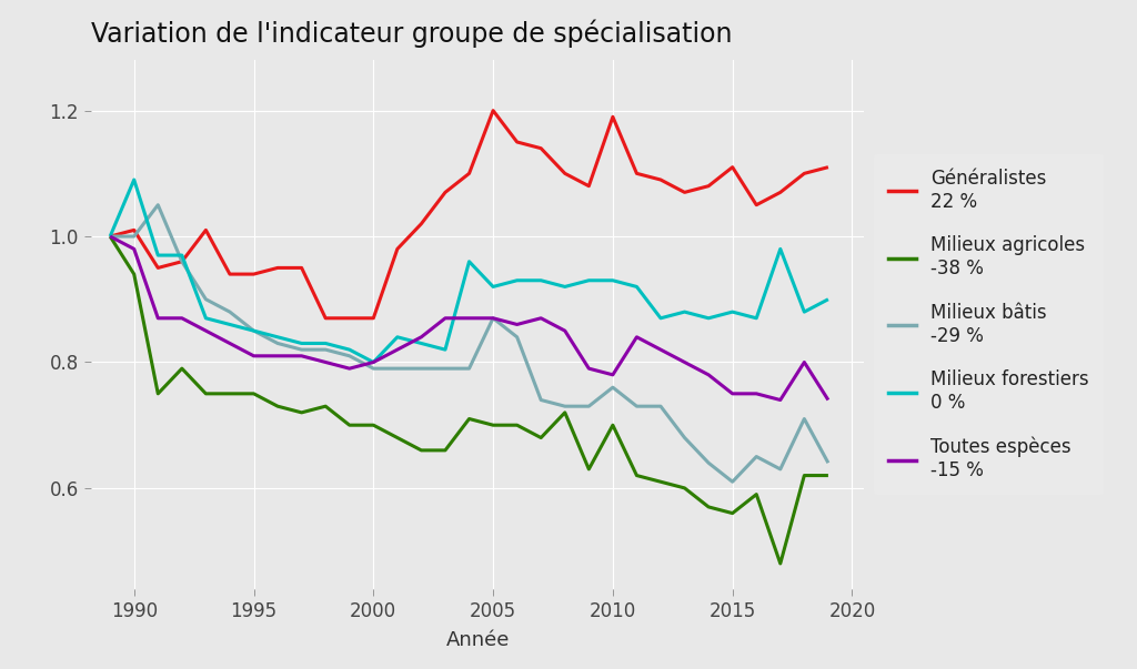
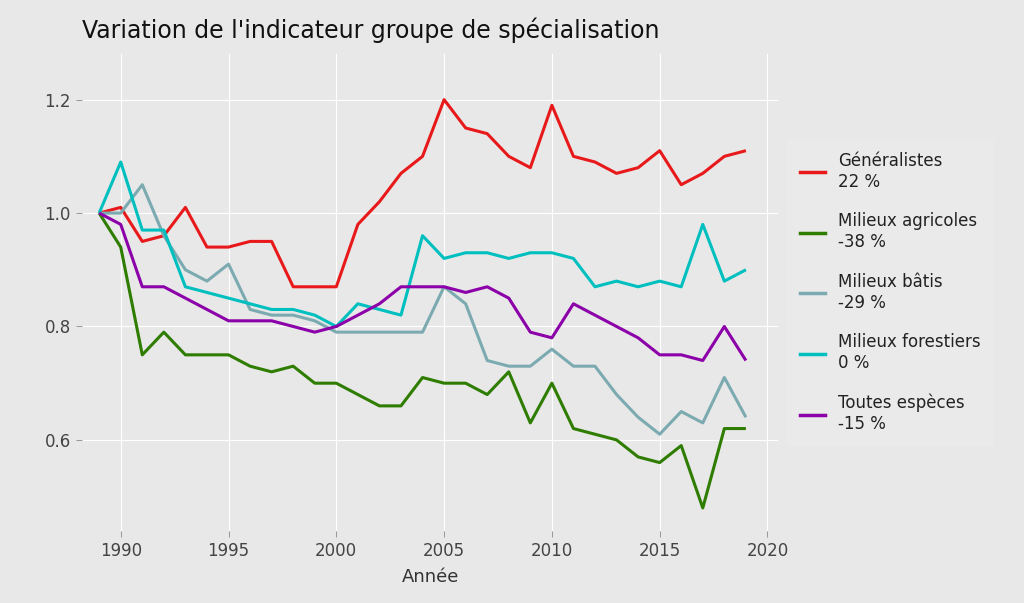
Milieux bâtis -29 %/1995: 0.85 -> 0.91
